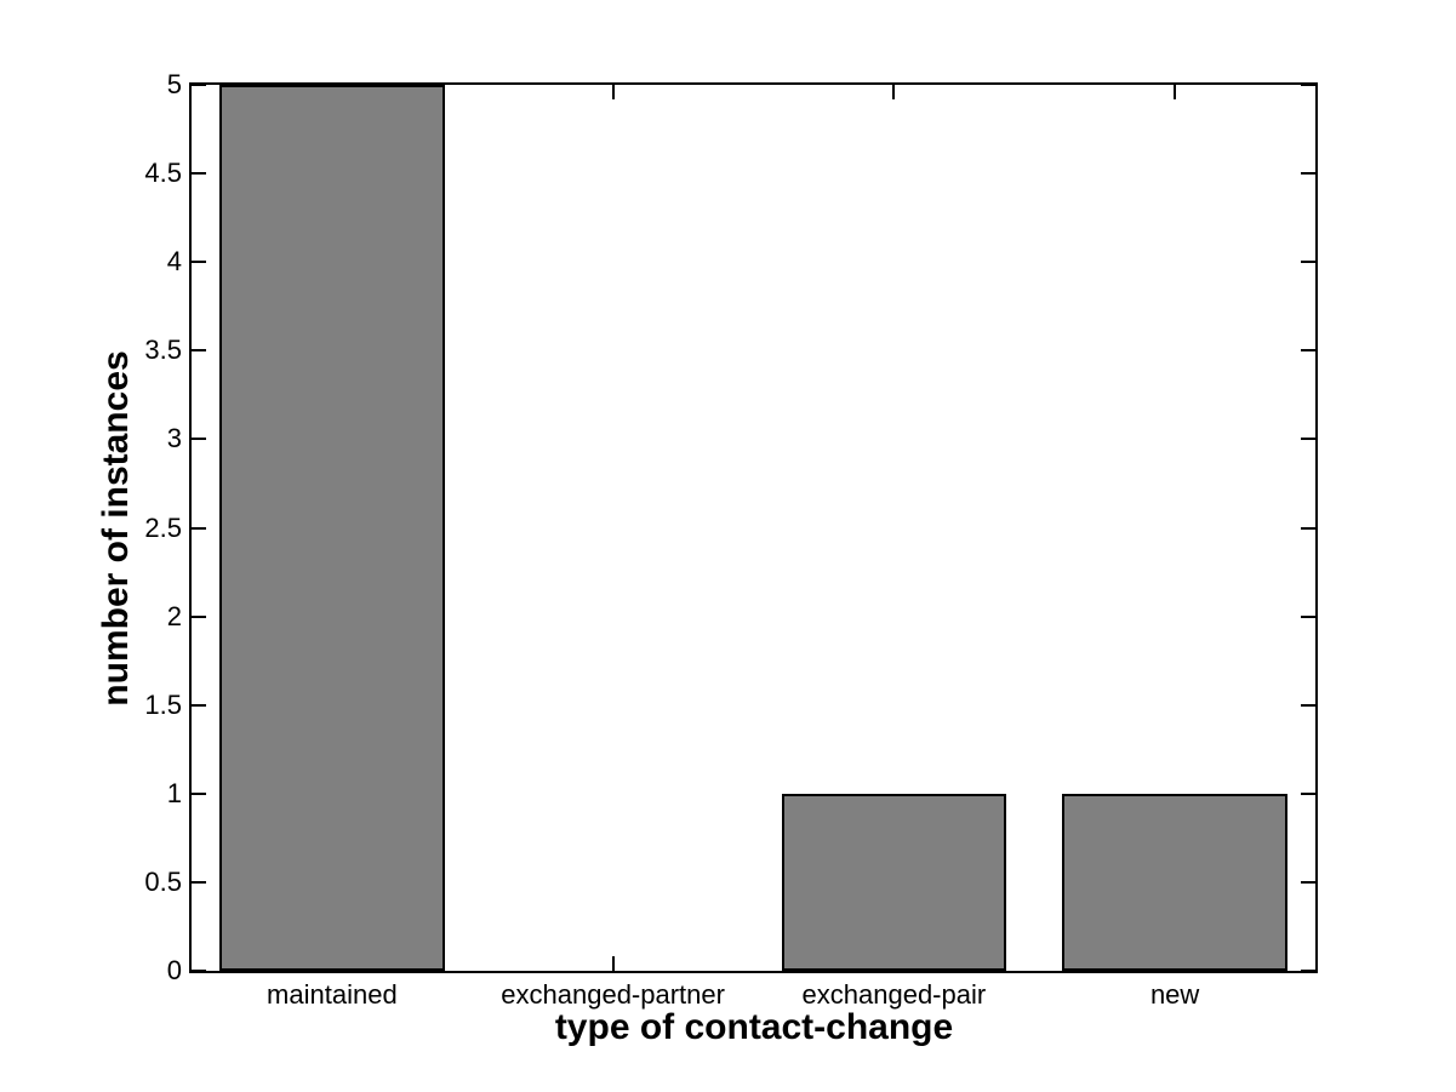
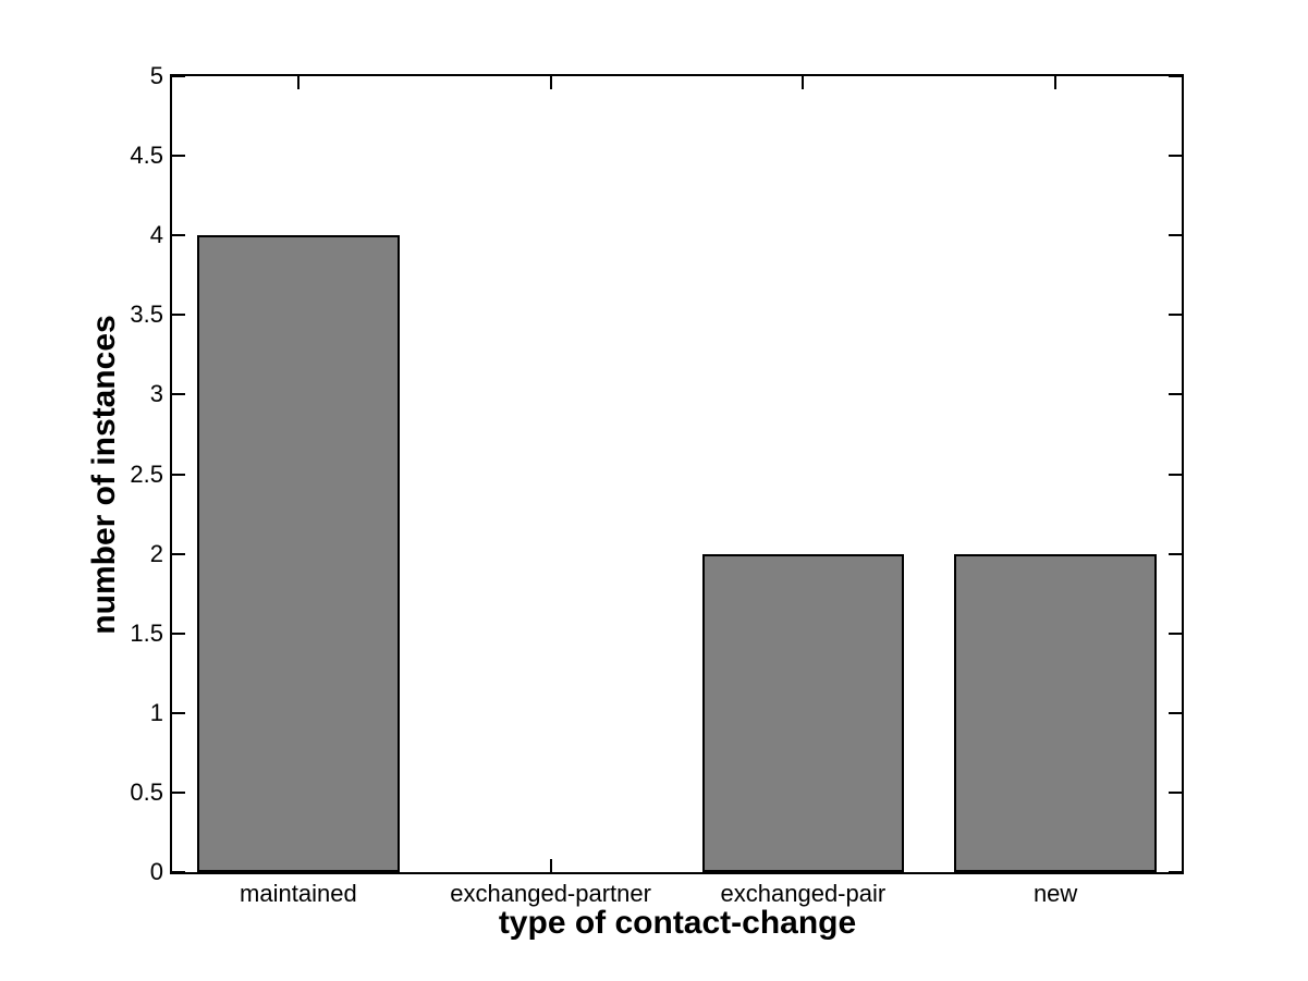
maintained: 5 -> 4
exchanged-pair: 1 -> 2
new: 1 -> 2
